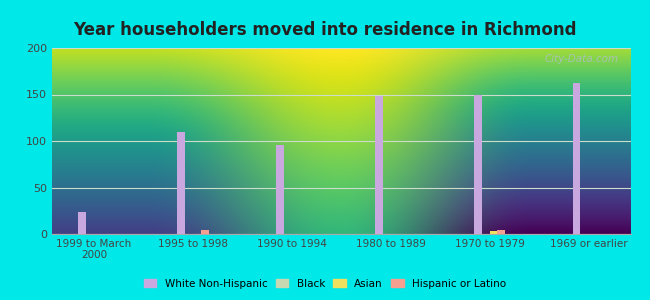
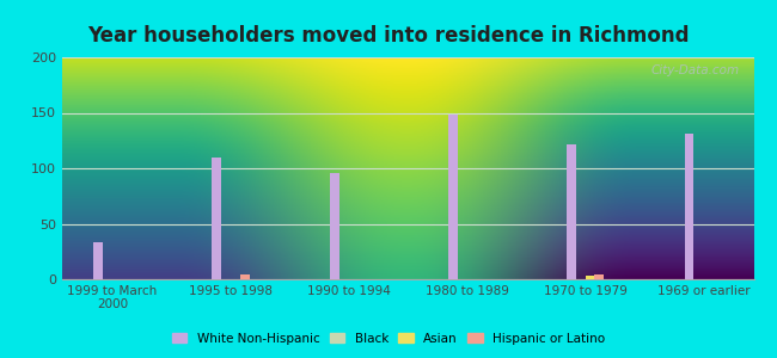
White Non-Hispanic/1999 to March 2000: 24 -> 33
White Non-Hispanic/1970 to 1979: 150 -> 121
White Non-Hispanic/1969 or earlier: 162 -> 131
